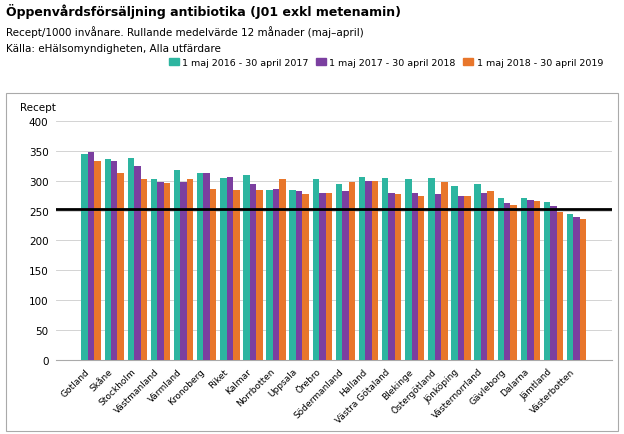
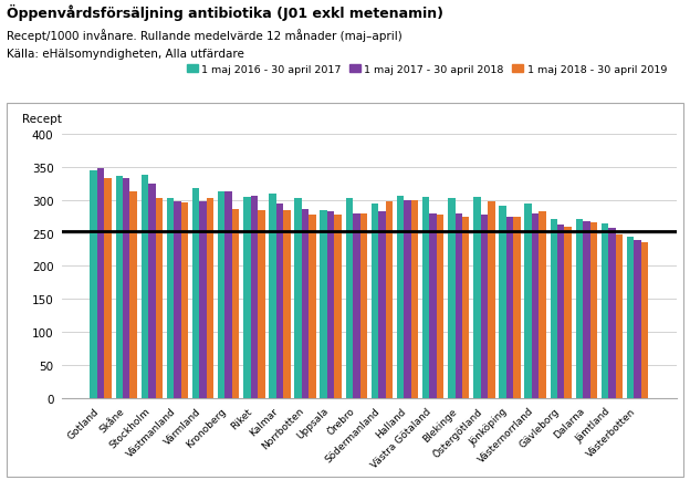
1 maj 2016 - 30 april 2017/Norrbotten: 284 -> 303
1 maj 2018 - 30 april 2019/Norrbotten: 302 -> 278
